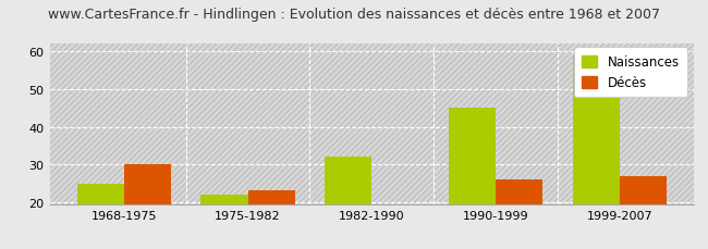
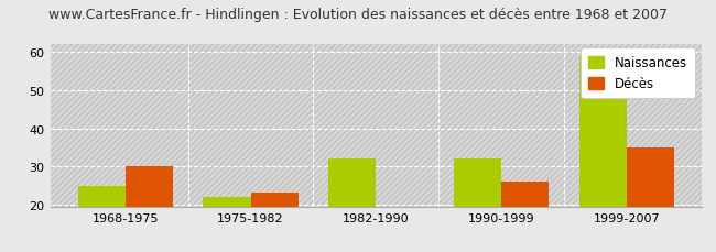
Naissances/1990-1999: 45 -> 32
Décès/1999-2007: 27 -> 35
